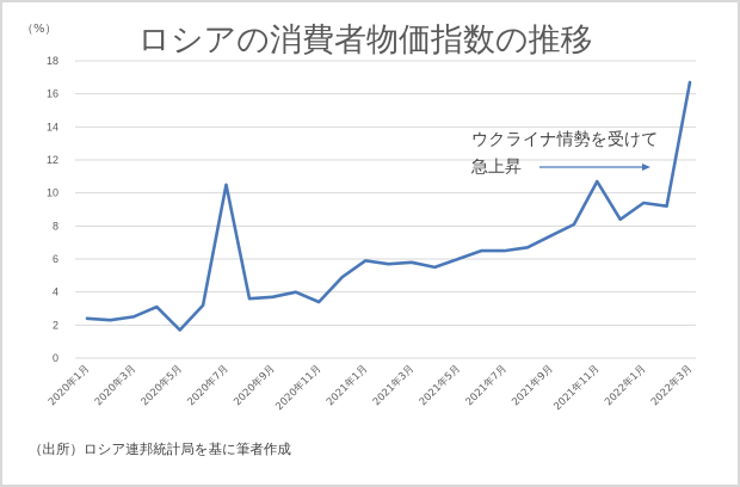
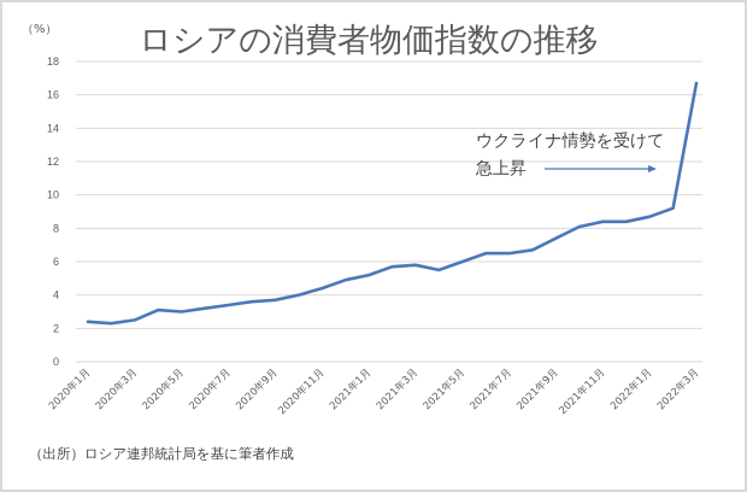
2020年5月: 1.7 -> 3.0
2020年7月: 10.5 -> 3.4
2020年11月: 3.4 -> 4.4
2021年1月: 5.9 -> 5.2
2021年11月: 10.7 -> 8.4
2022年1月: 9.4 -> 8.7
